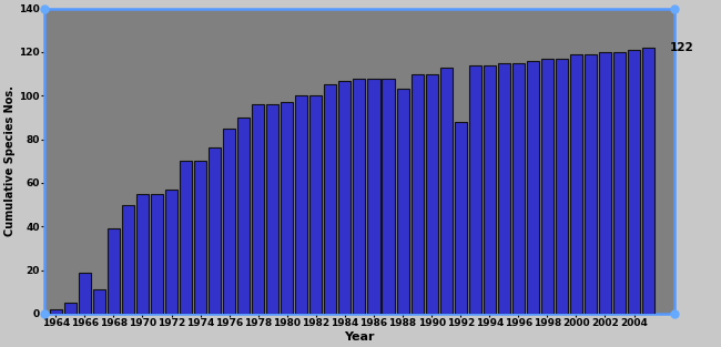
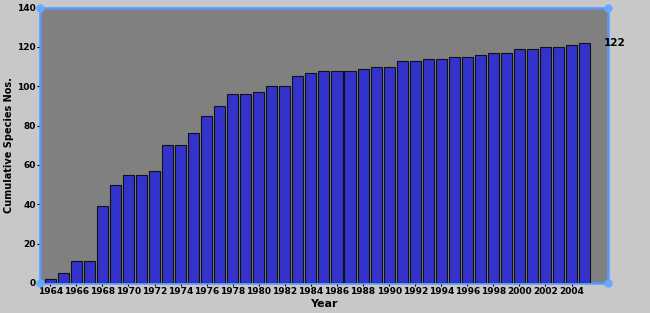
1966: 19 -> 11
1988: 103 -> 109
1992: 88 -> 113
